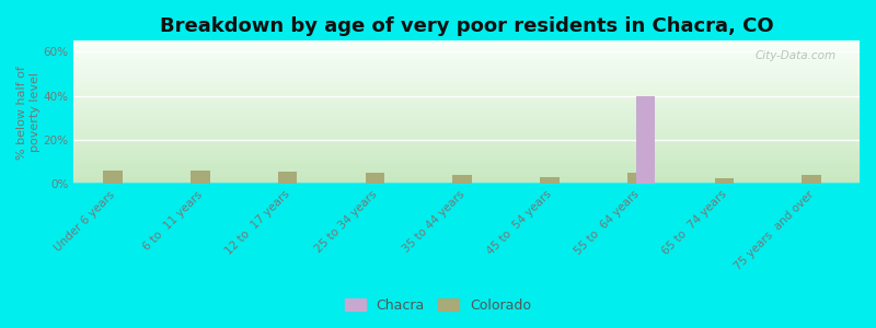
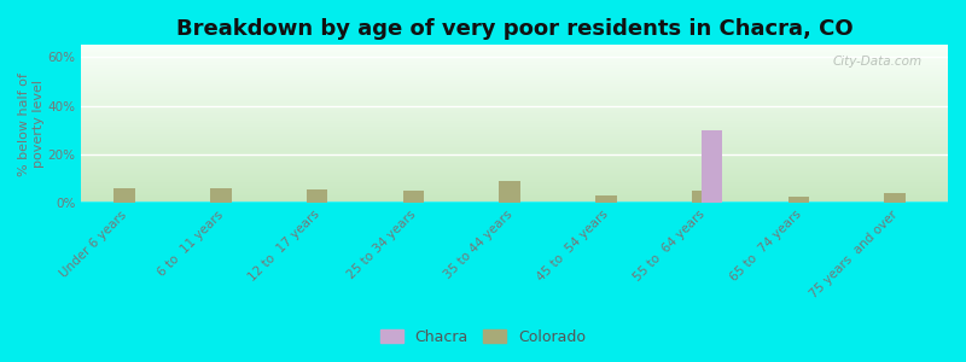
Colorado/35 to 44 years: 4.0% -> 9.0%
Chacra/55 to 64 years: 40% -> 30%
